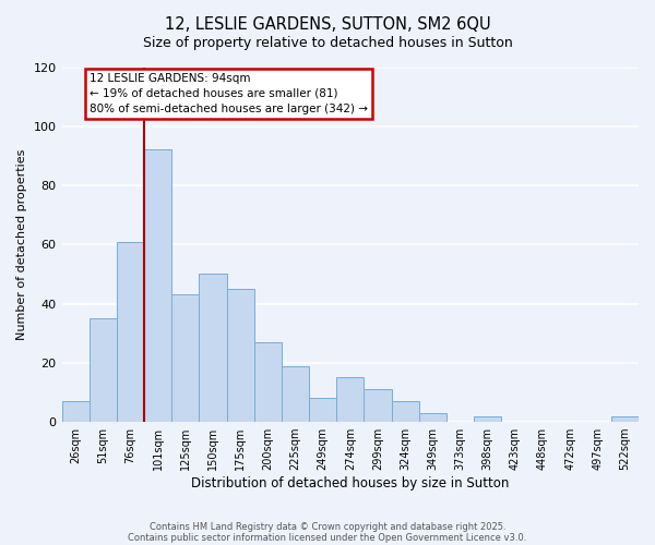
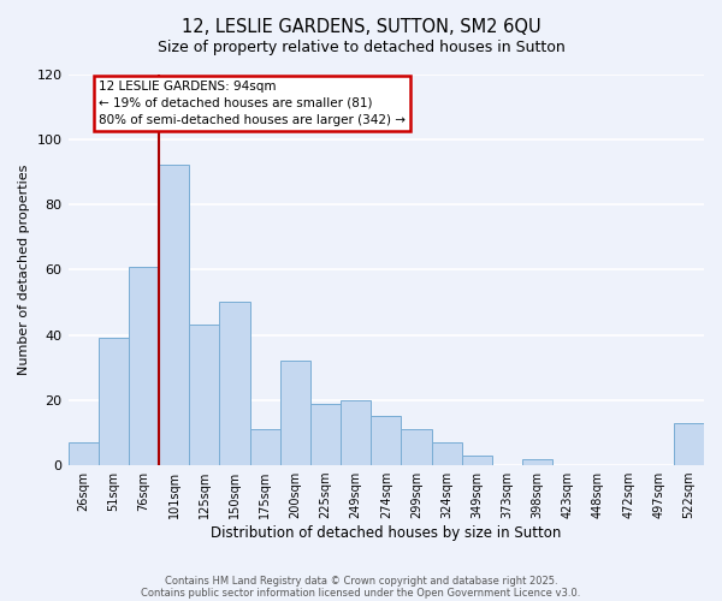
51sqm: 35 -> 39
175sqm: 45 -> 11
200sqm: 27 -> 32
249sqm: 8 -> 20
522sqm: 2 -> 13
